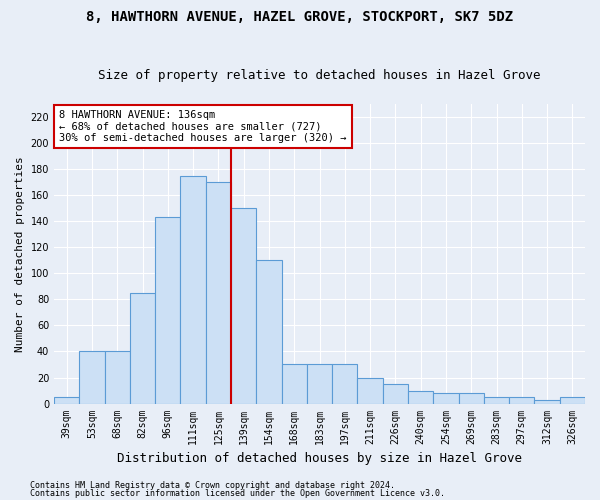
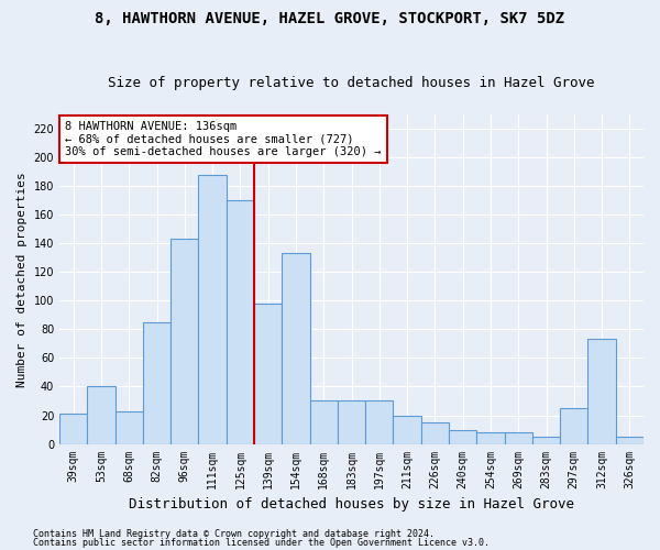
39sqm: 5 -> 21
68sqm: 40 -> 23
111sqm: 175 -> 188
139sqm: 150 -> 98
154sqm: 110 -> 133
297sqm: 5 -> 25
312sqm: 3 -> 73
